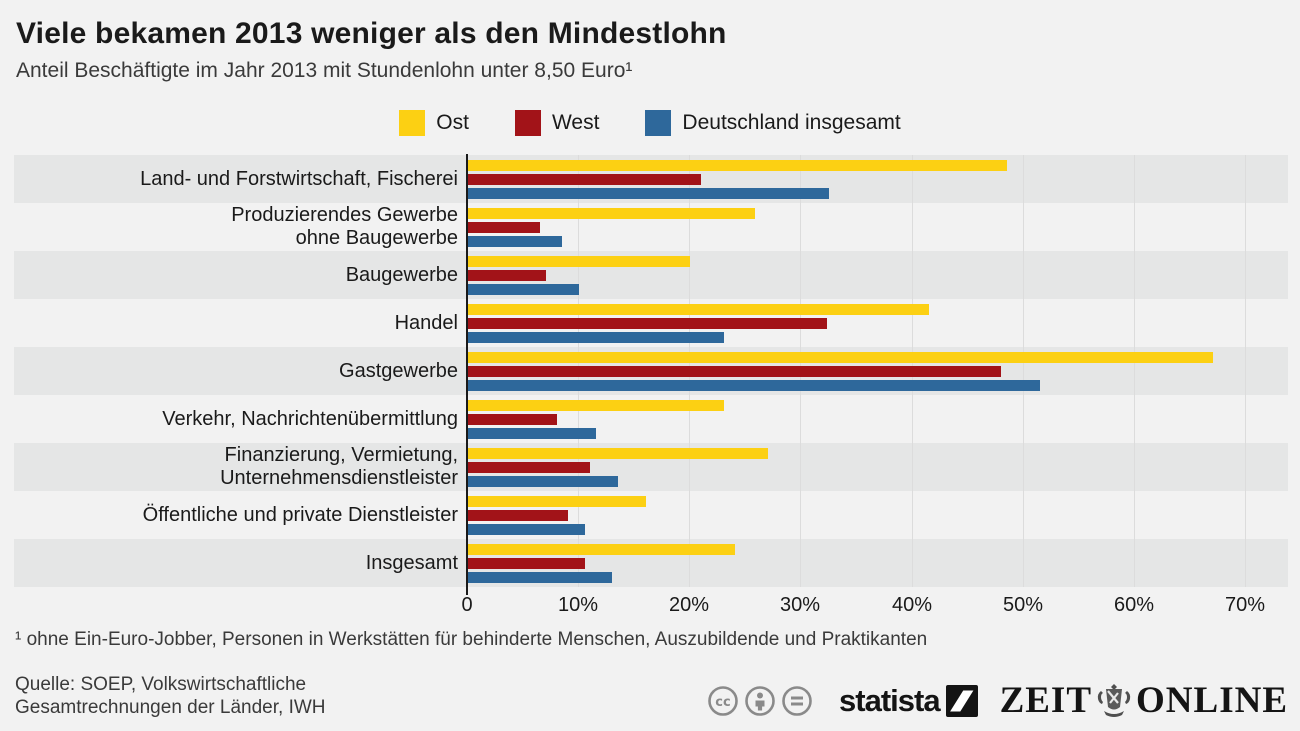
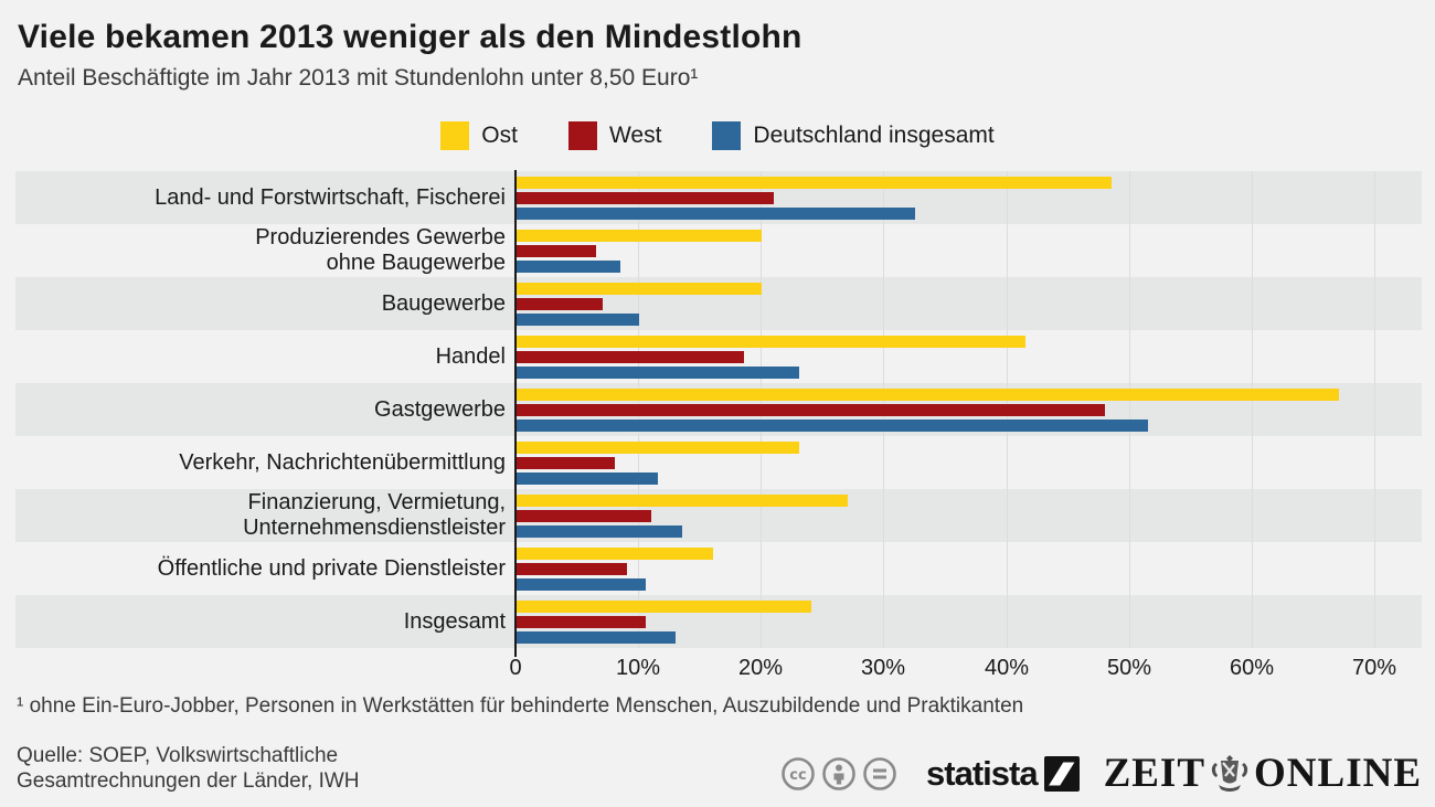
Ost/Produzierendes Gewerbe ohne Baugewerbe: 25.8% -> 20.0%
West/Handel: 32.3% -> 18.5%
